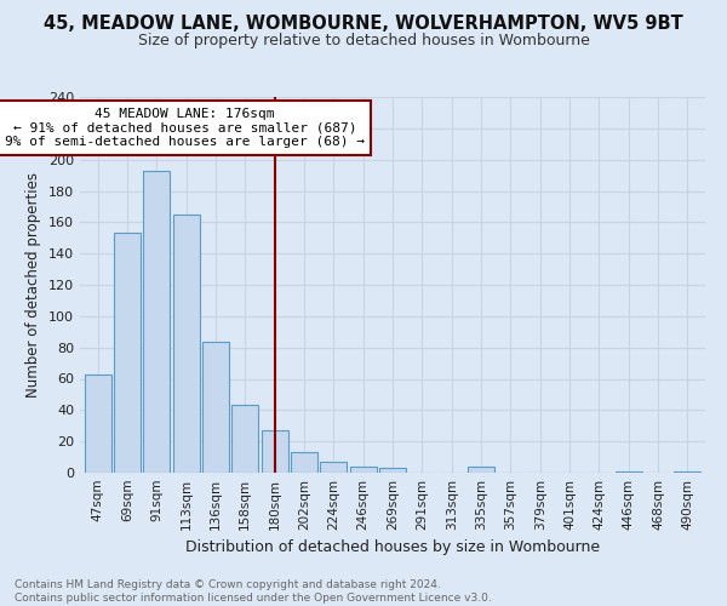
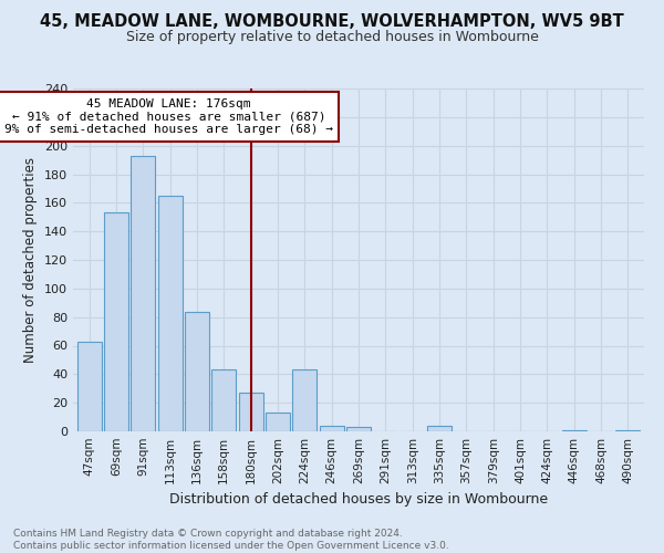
224sqm: 7 -> 43
